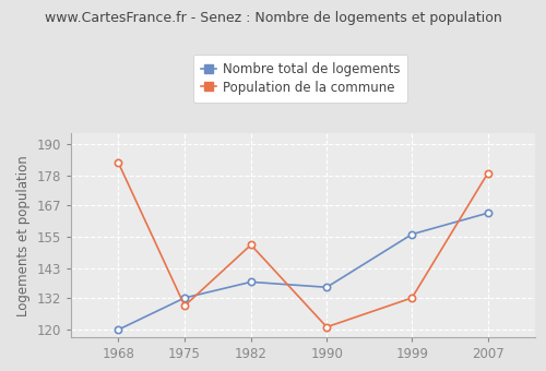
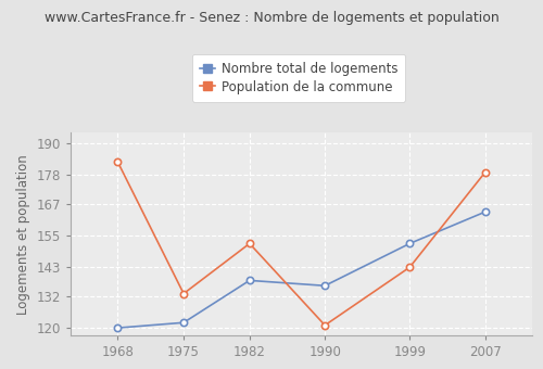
Nombre total de logements/1975: 132 -> 122
Population de la commune/1975: 129 -> 133
Nombre total de logements/1999: 156 -> 152
Population de la commune/1999: 132 -> 143
